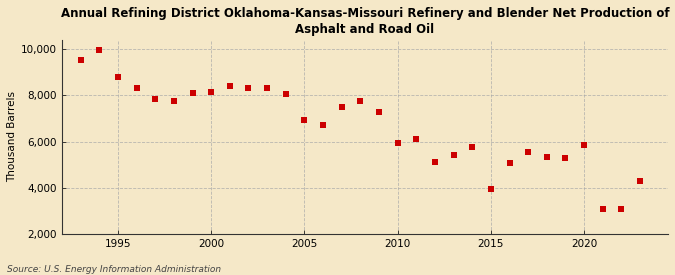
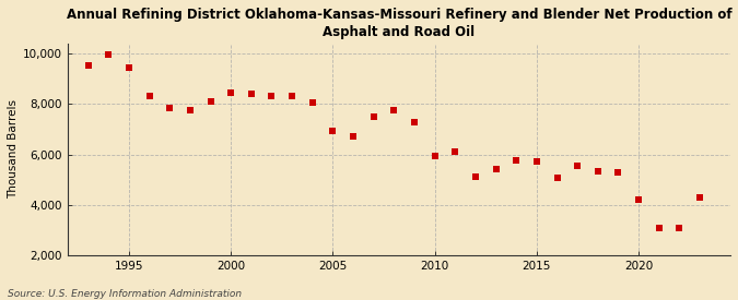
1995: 8,800 -> 9,450
2000: 8,150 -> 8,450
2015: 3,950 -> 5,700
2020: 5,850 -> 4,200
